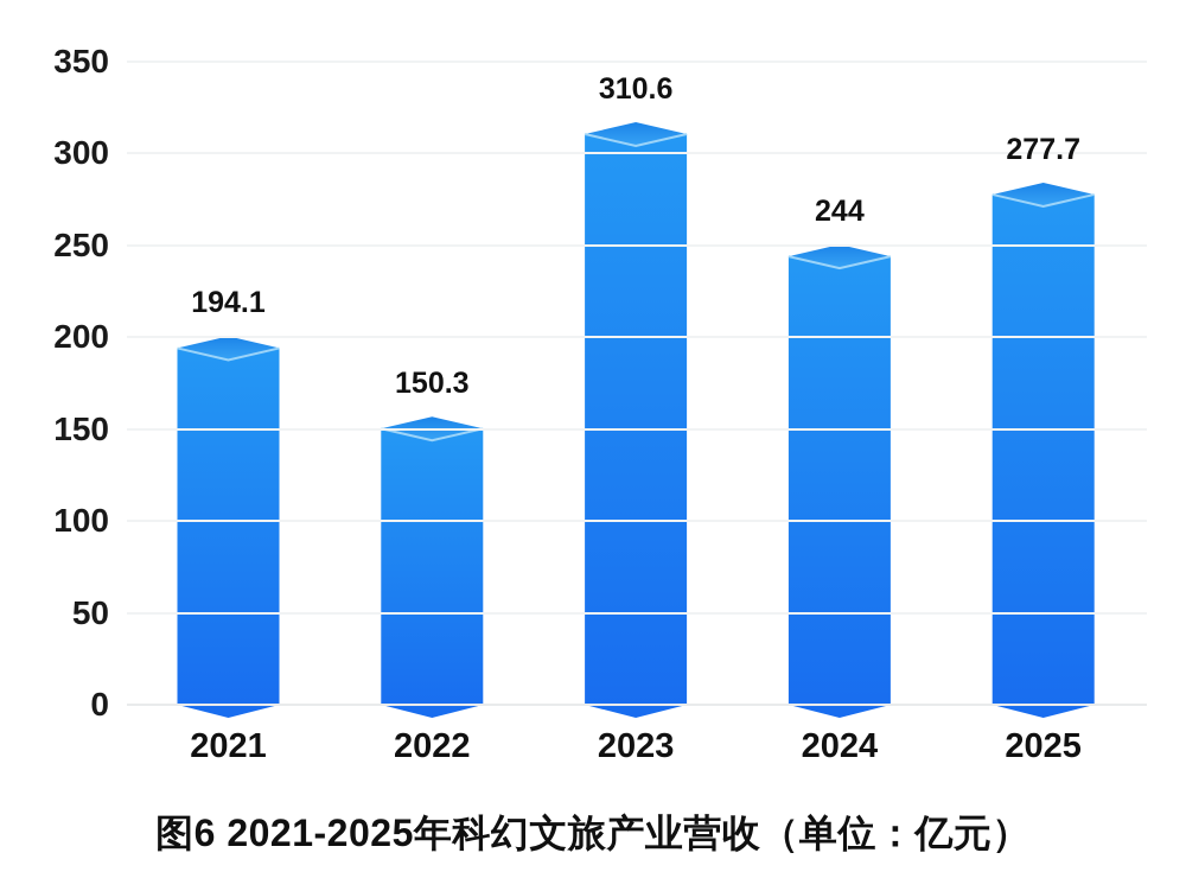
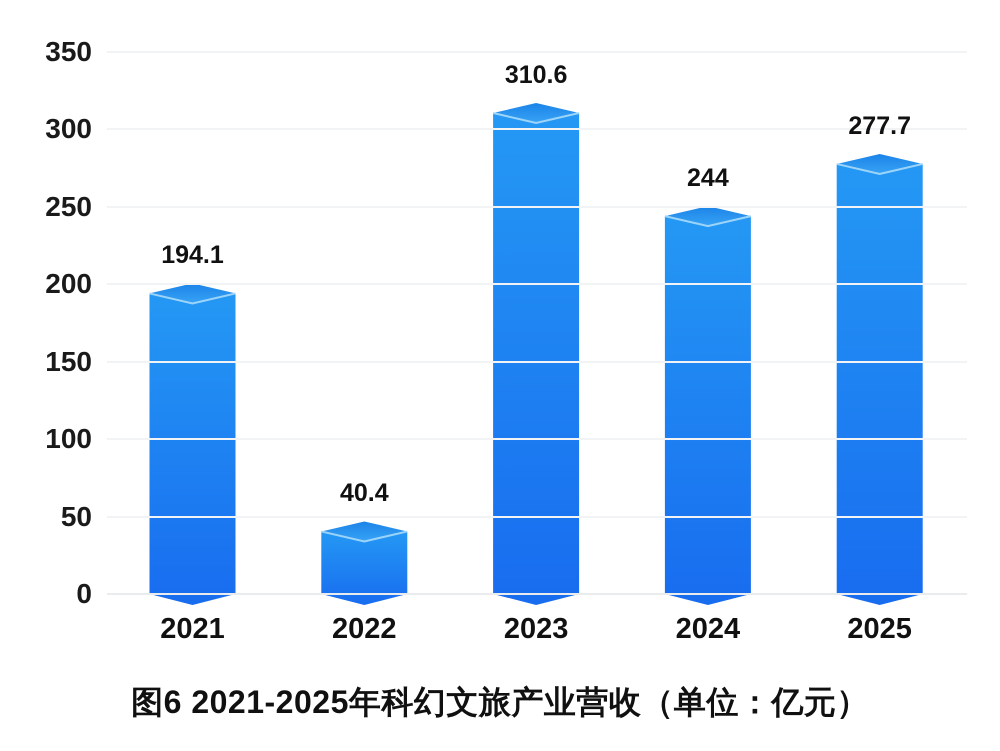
2022: 150.3 -> 40.4
